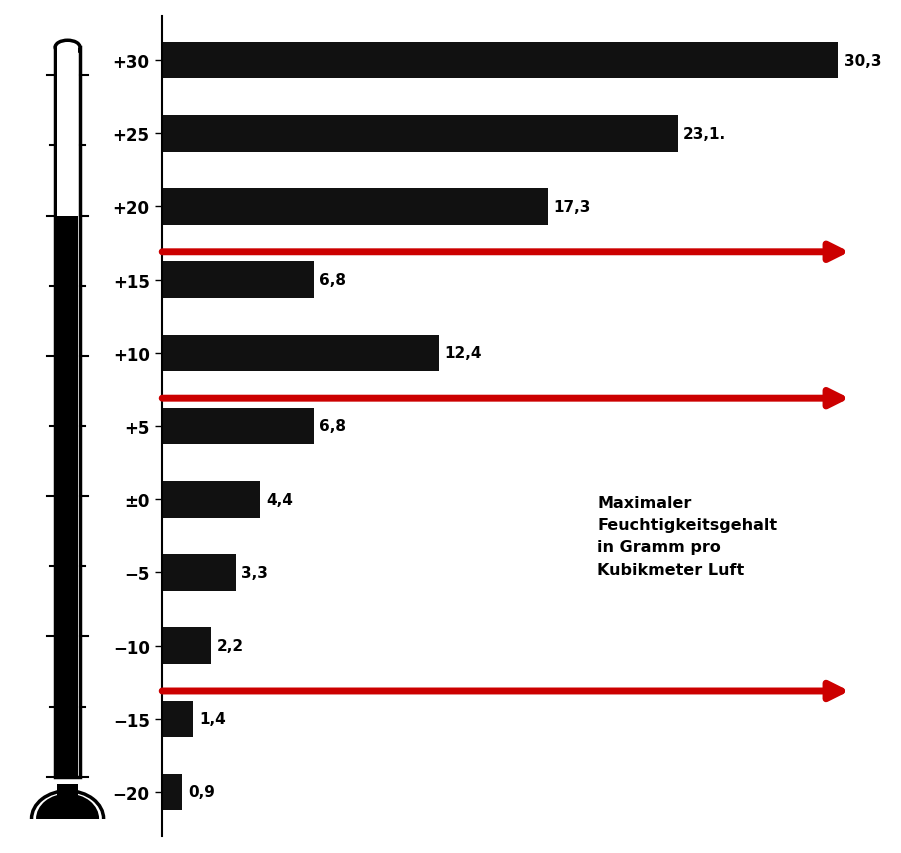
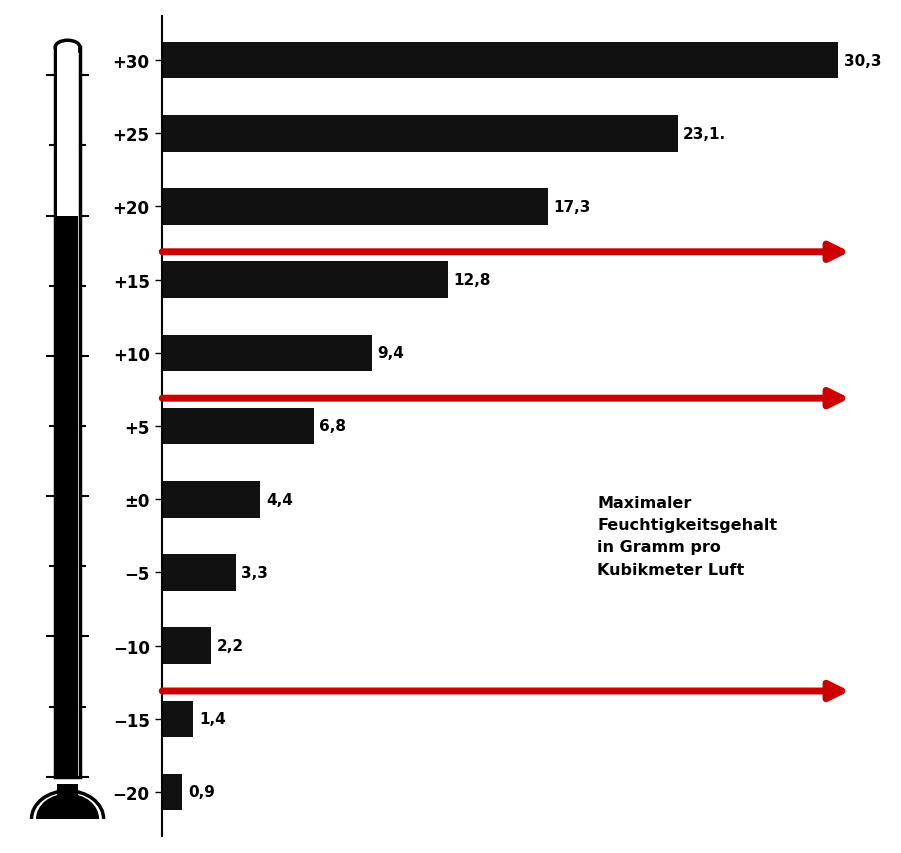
+15: 6,8 -> 12,8
+10: 12,4 -> 9,4
